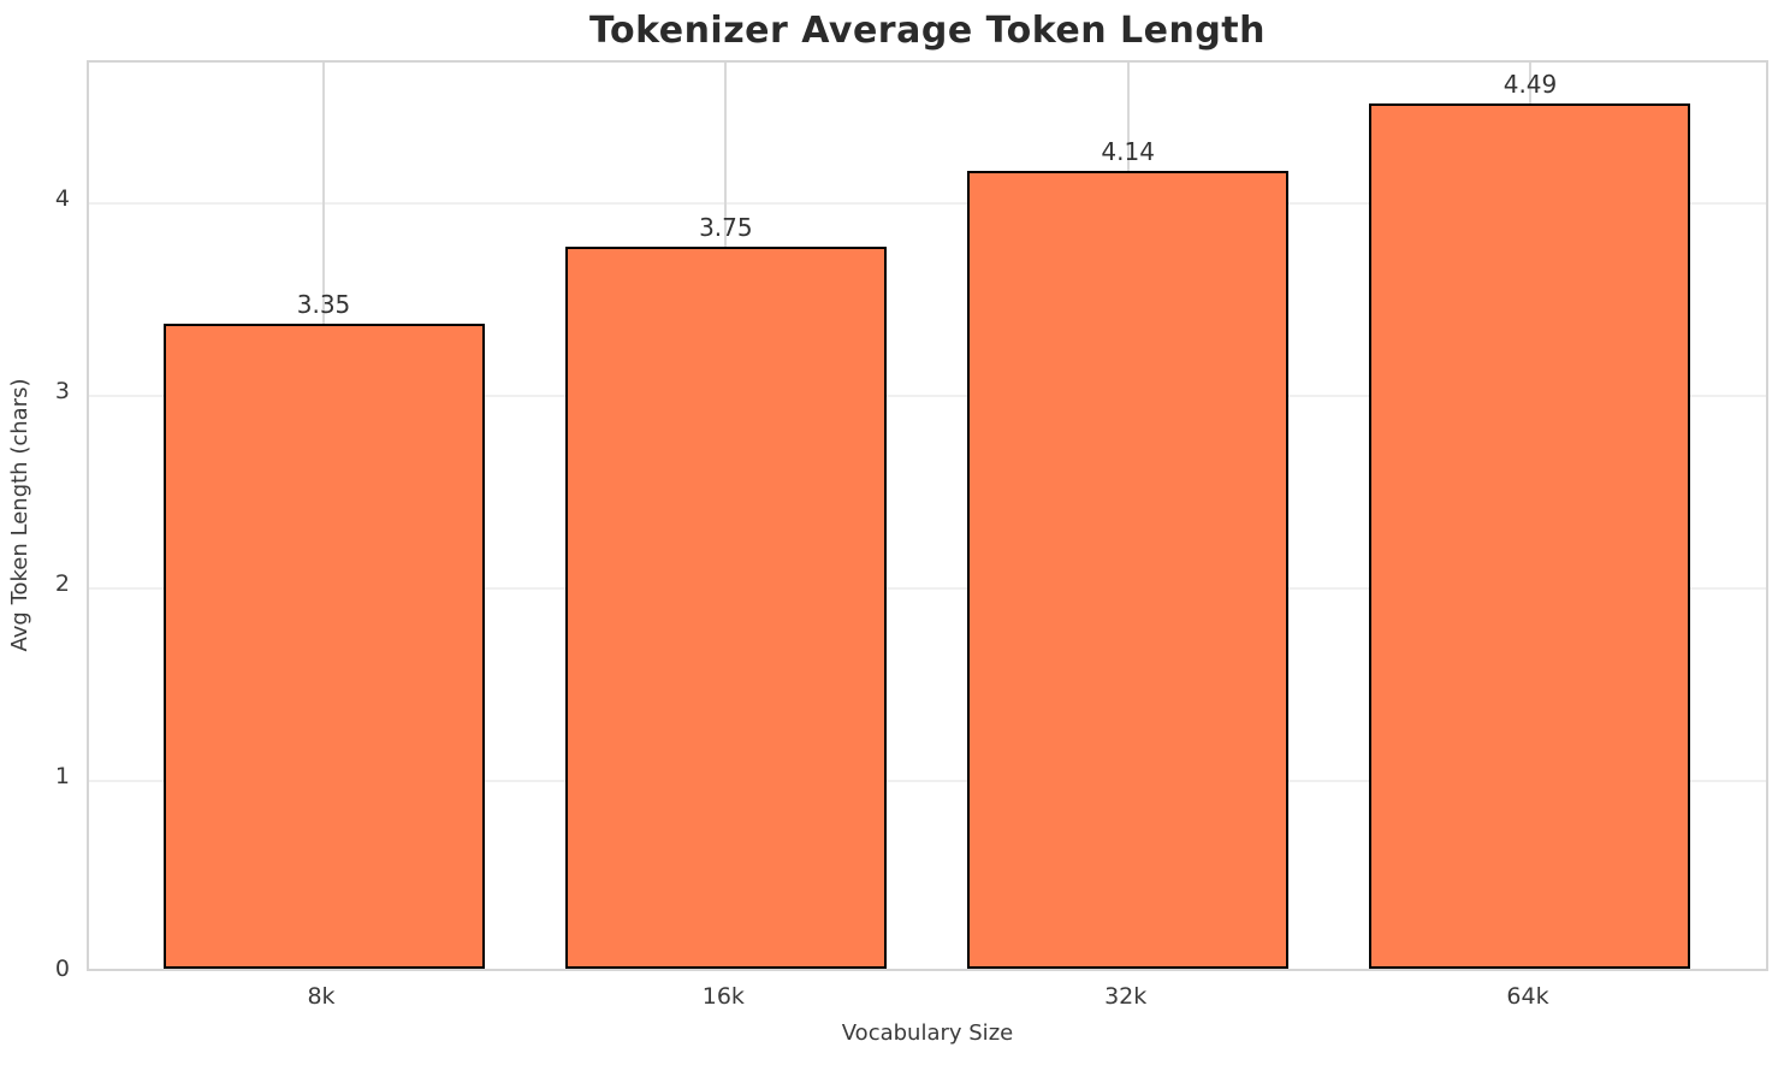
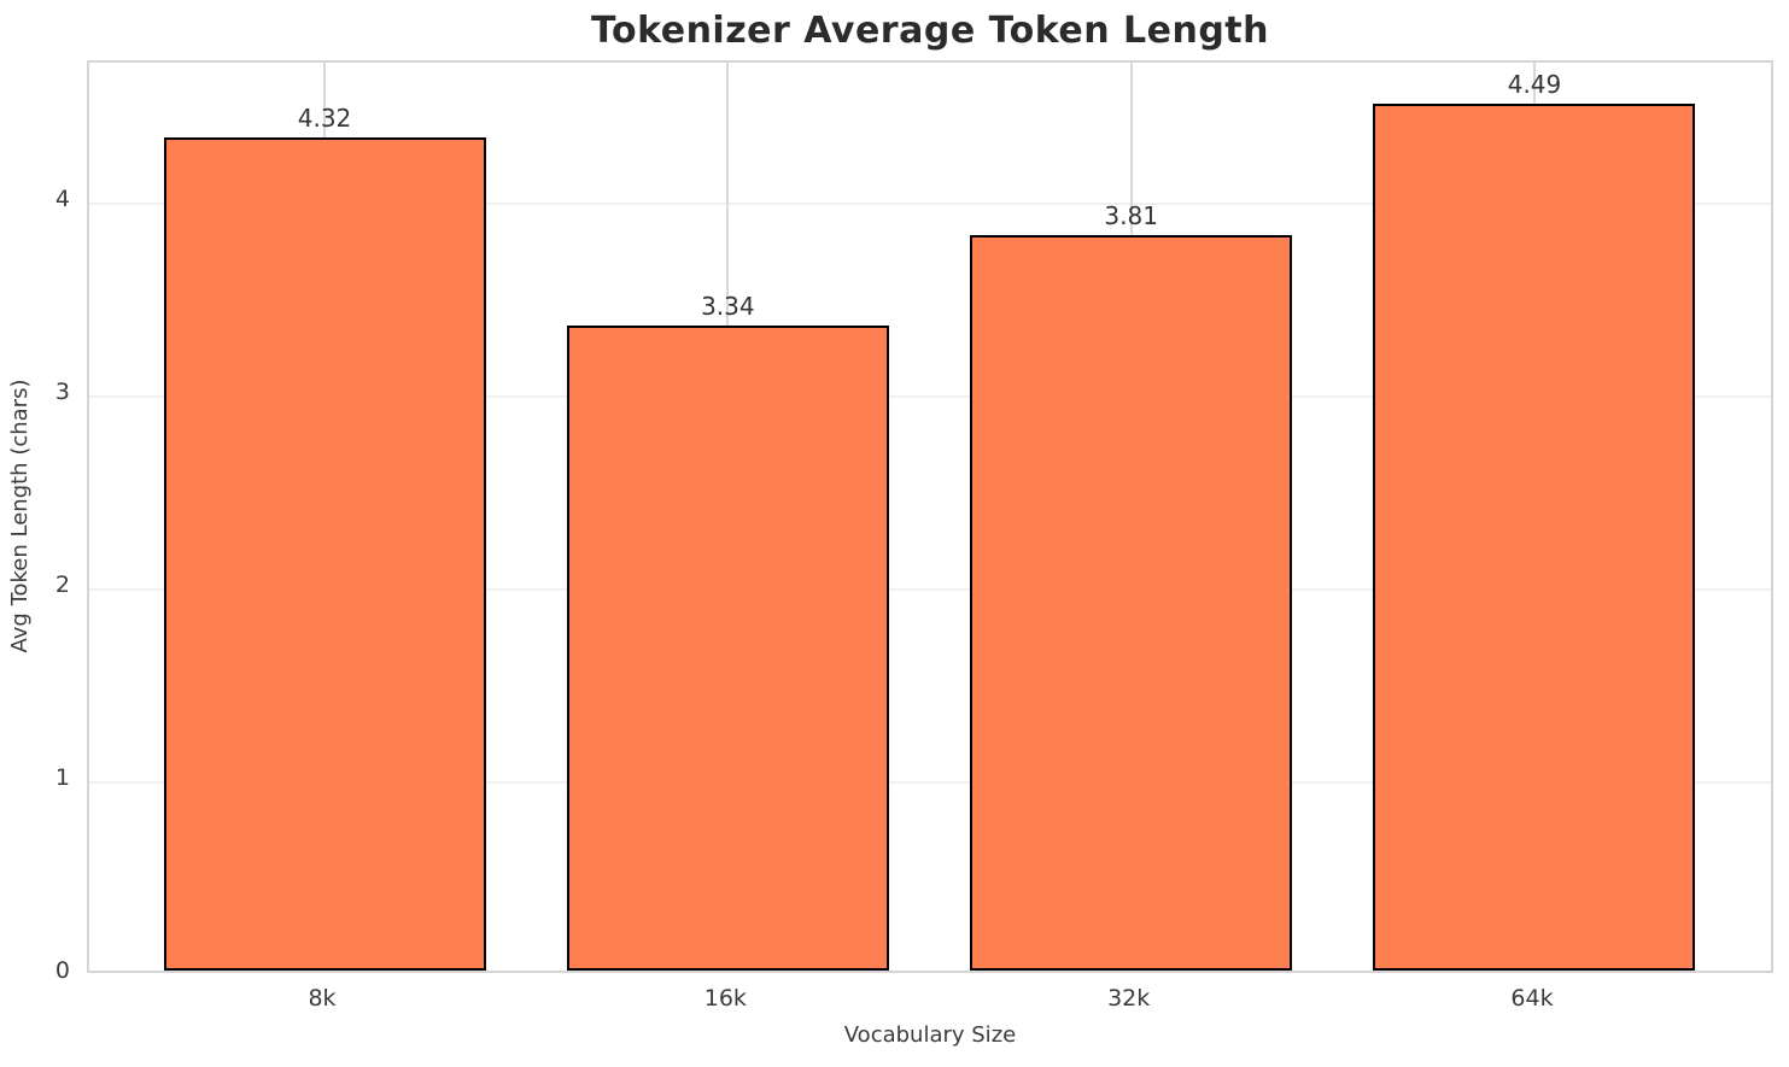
8k: 3.35 -> 4.32
16k: 3.75 -> 3.34
32k: 4.14 -> 3.81
